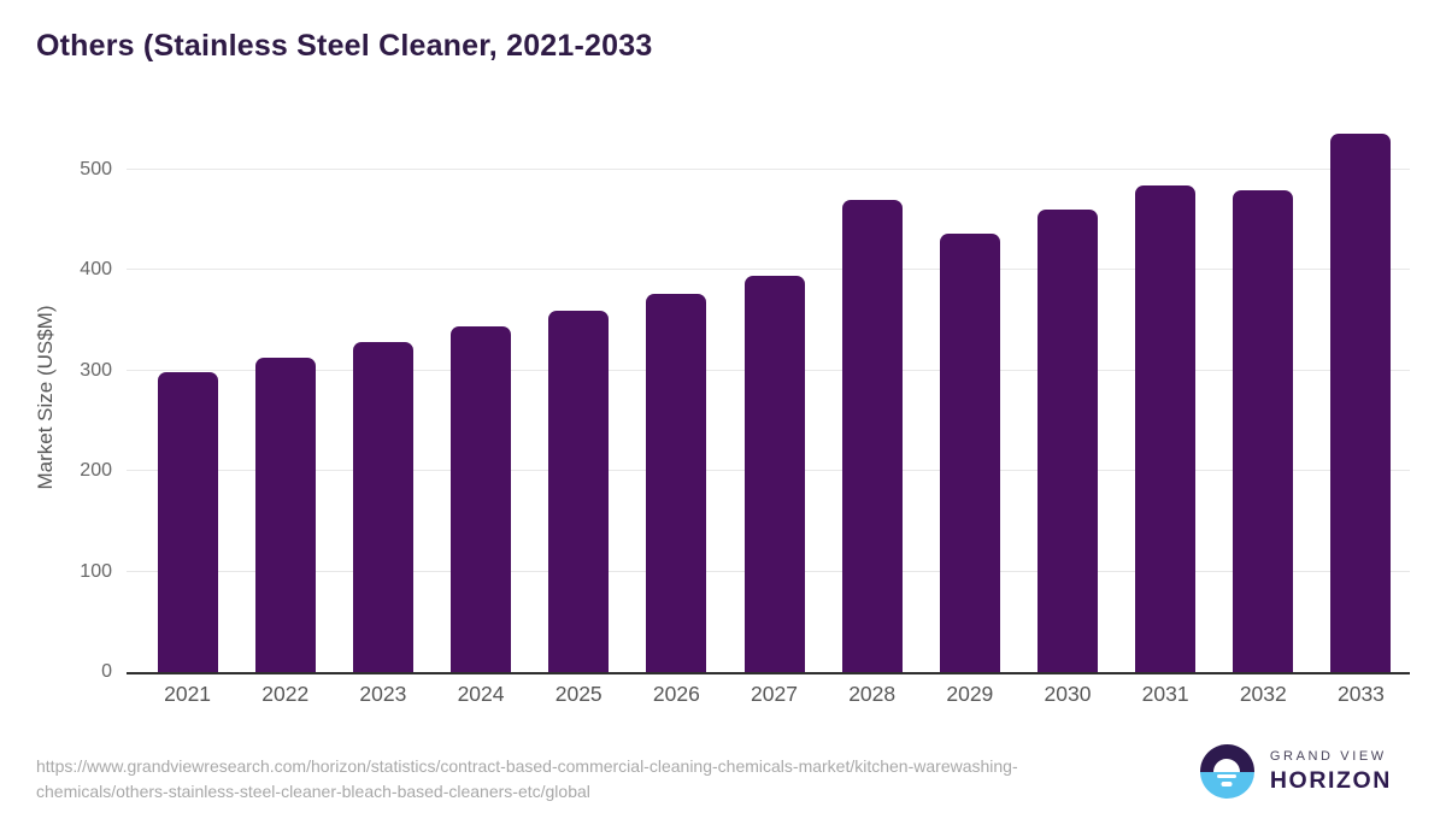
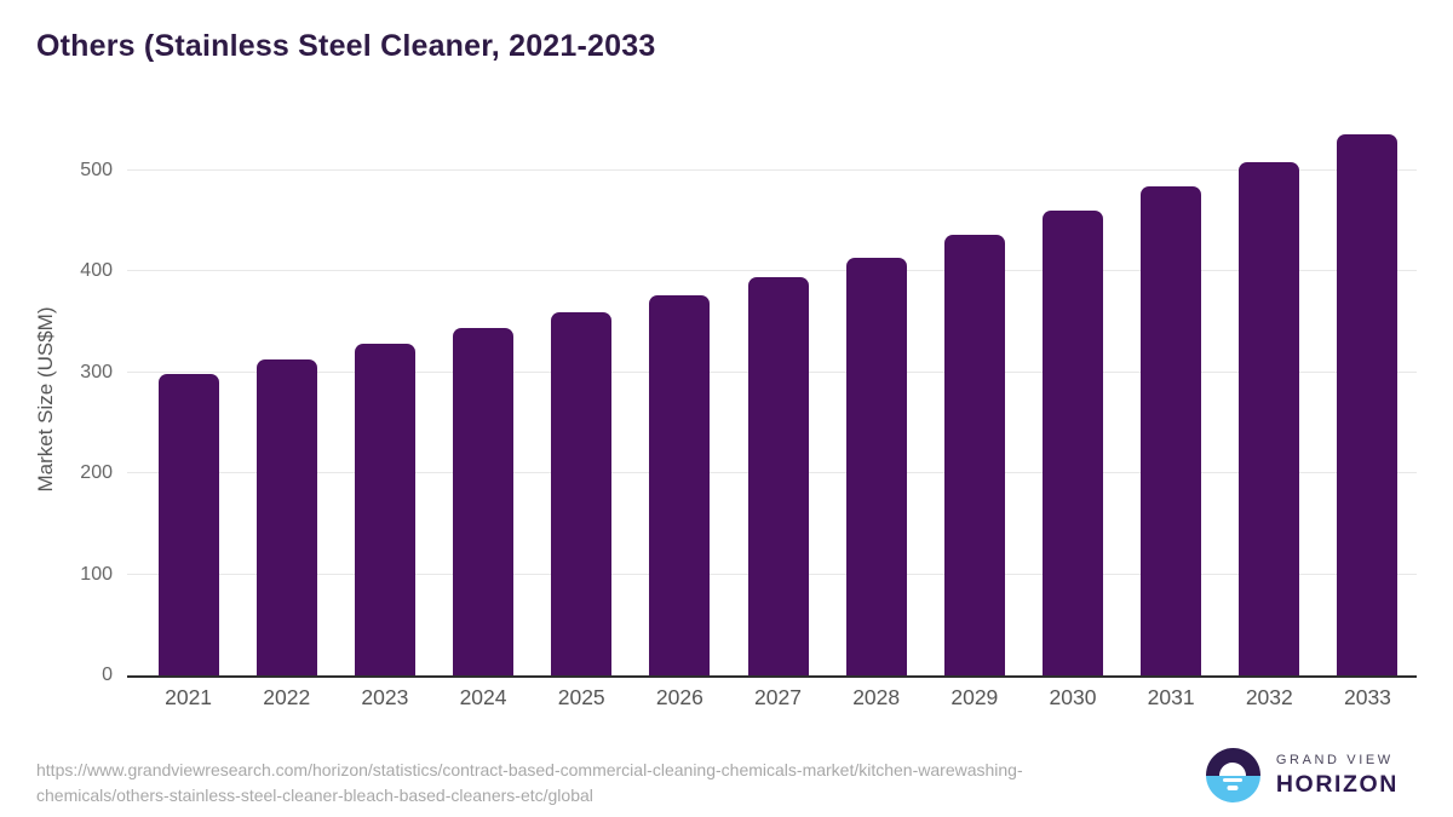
2028: 470 -> 410
2032: 480 -> 510
